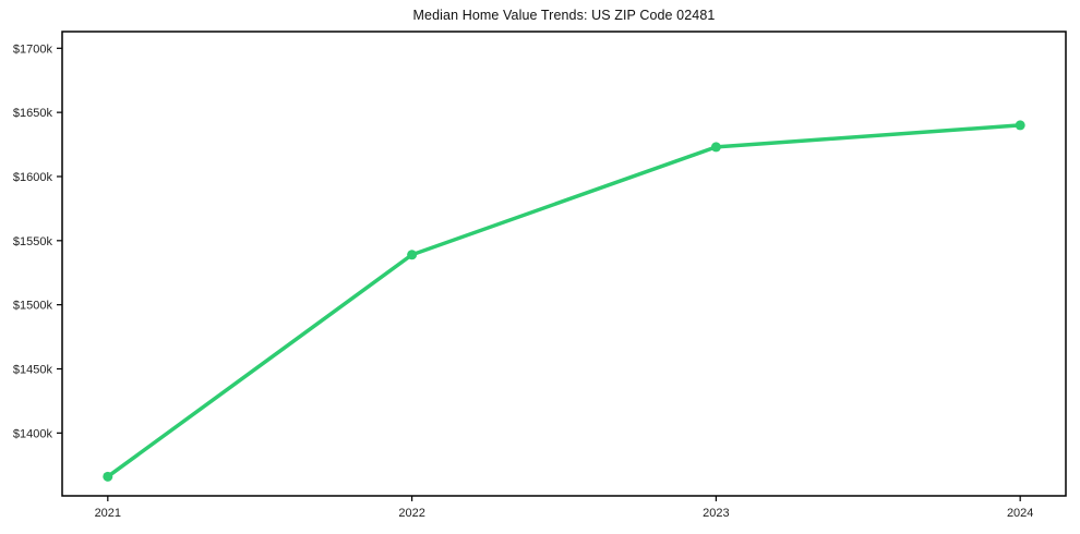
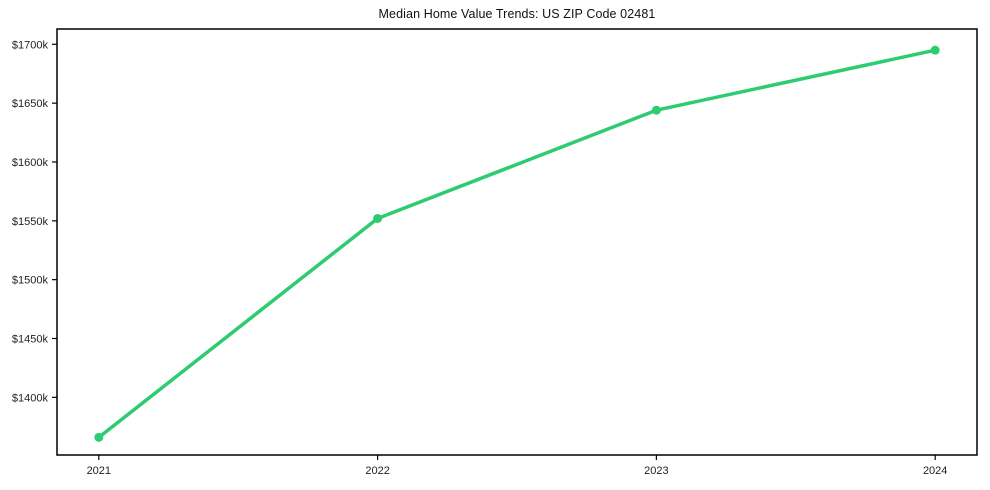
2022: $1539k -> $1552k
2023: $1623k -> $1644k
2024: $1640k -> $1695k
